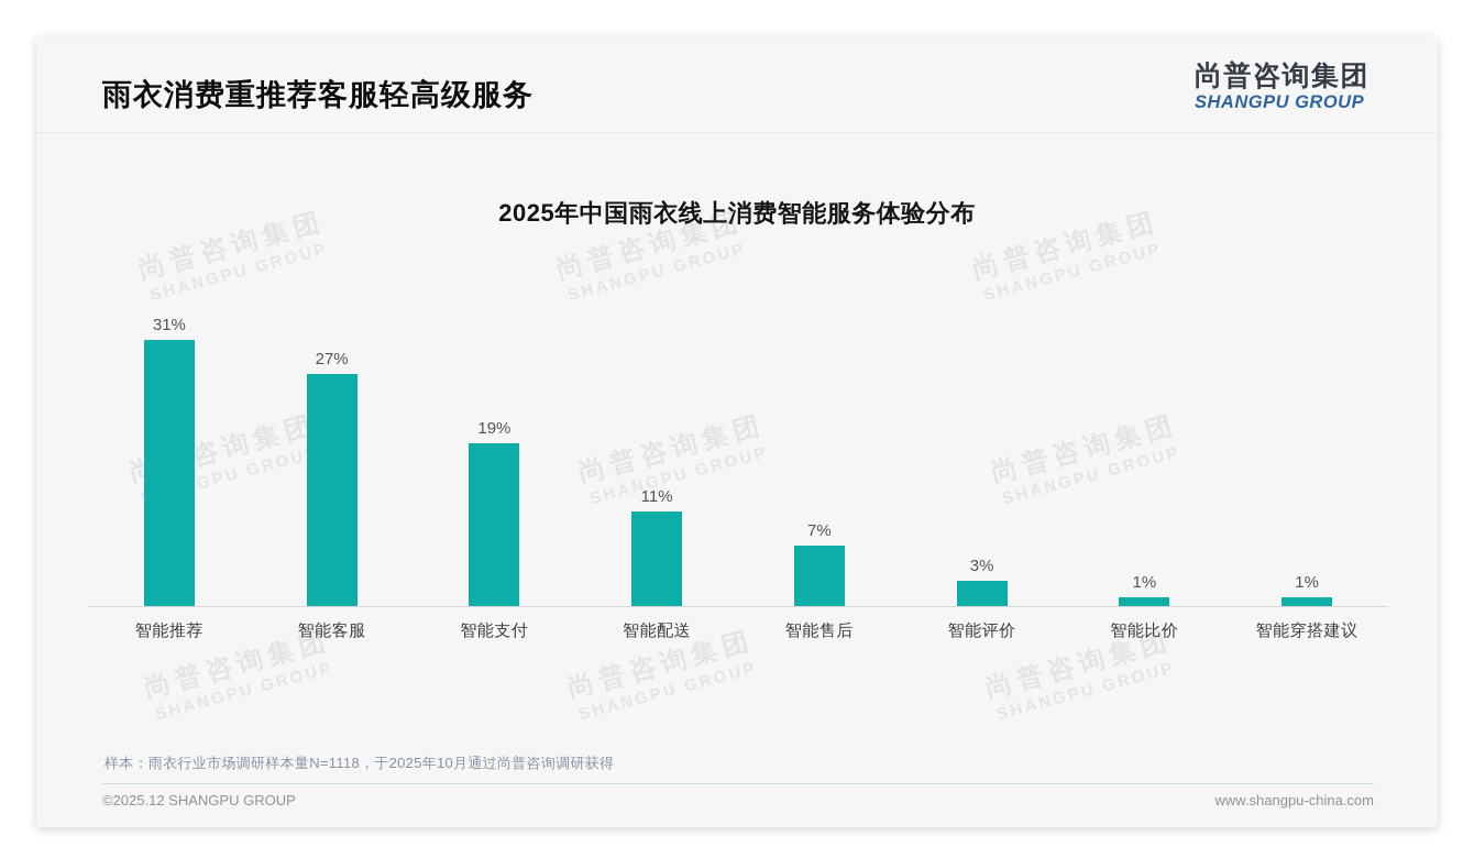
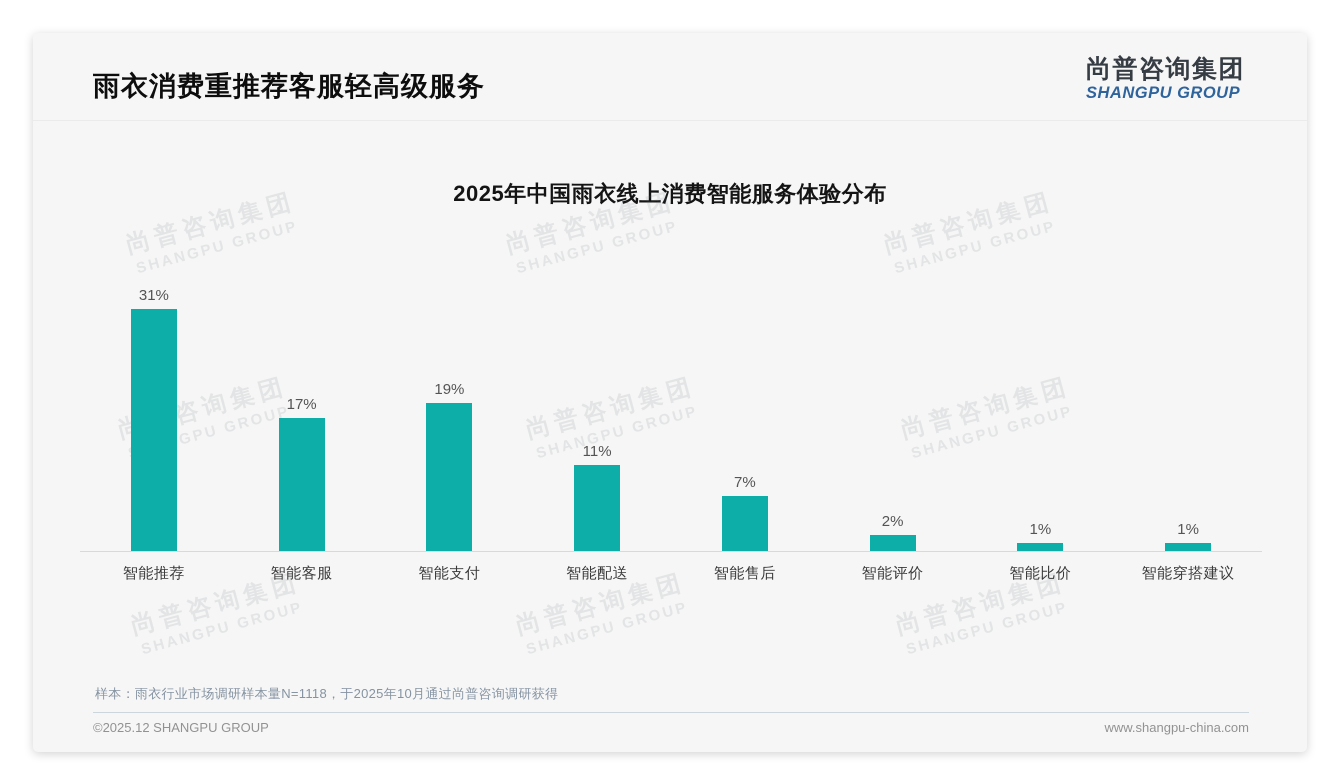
智能客服: 27% -> 17%
智能评价: 3% -> 2%
